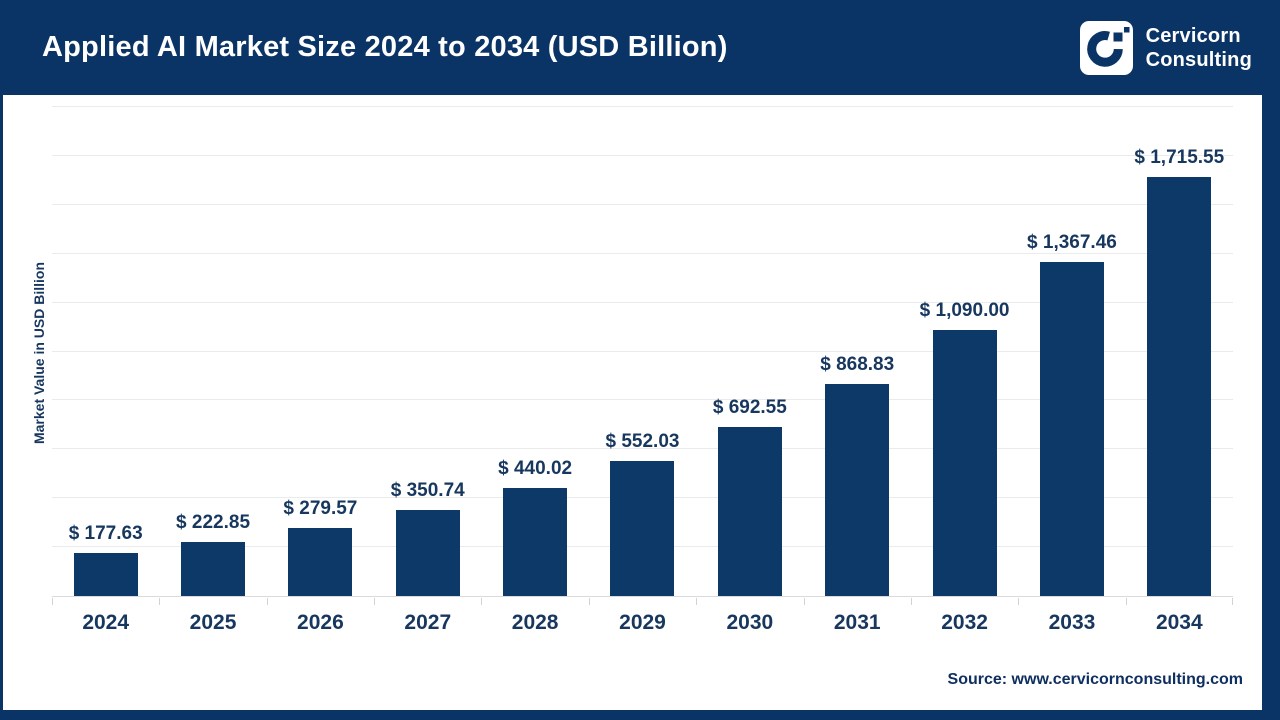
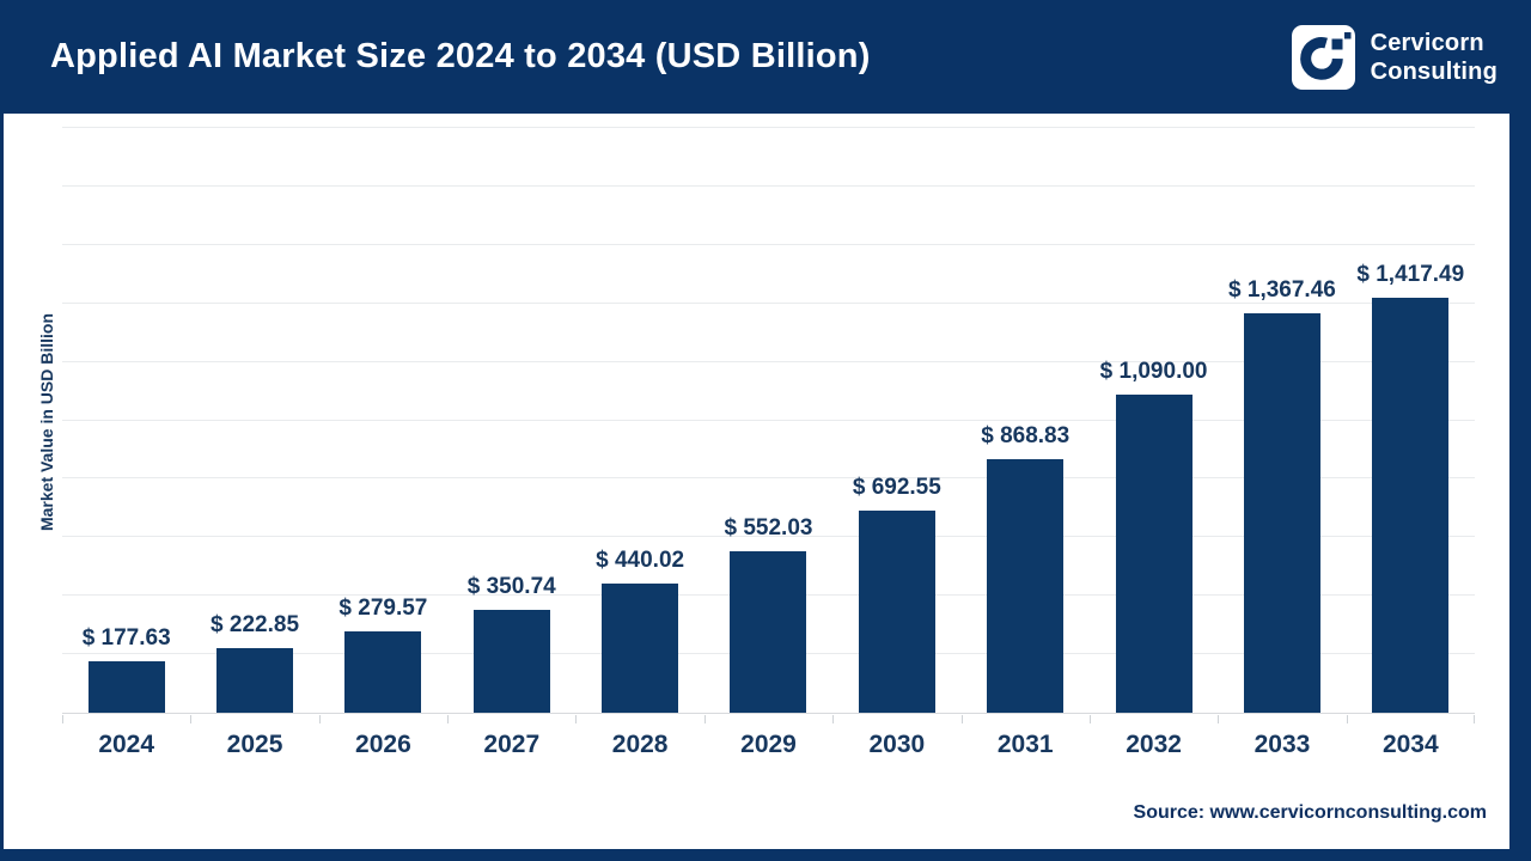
2034: 1,715.55 -> 1,417.49
